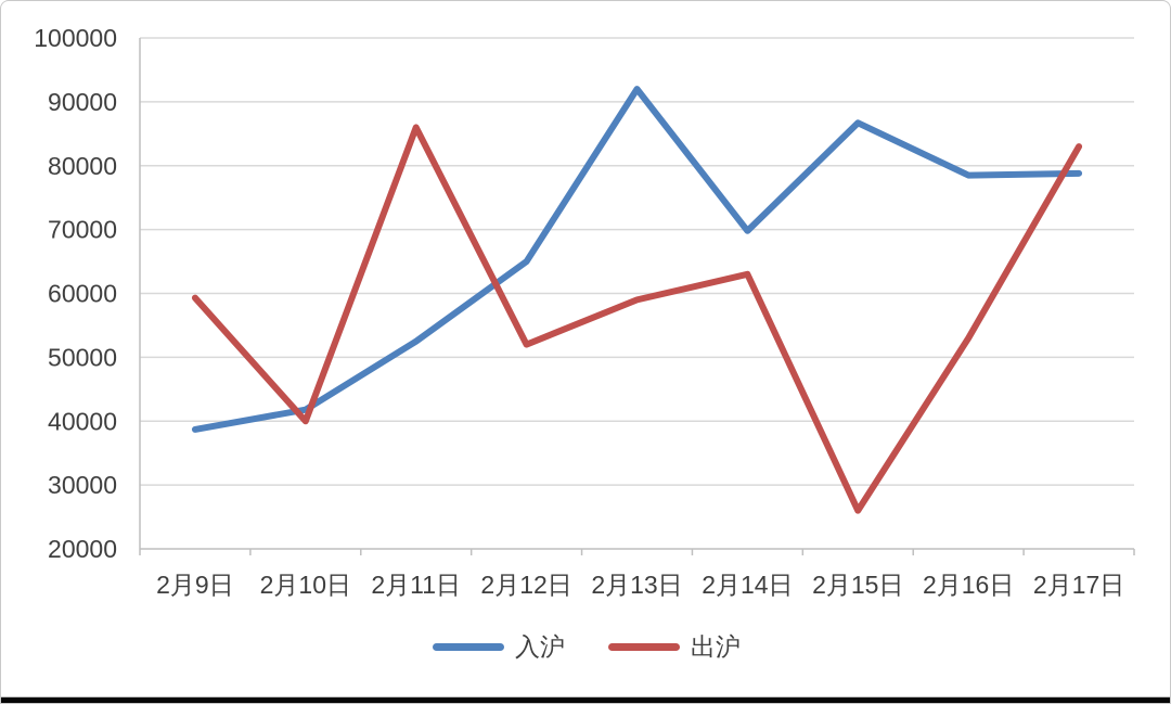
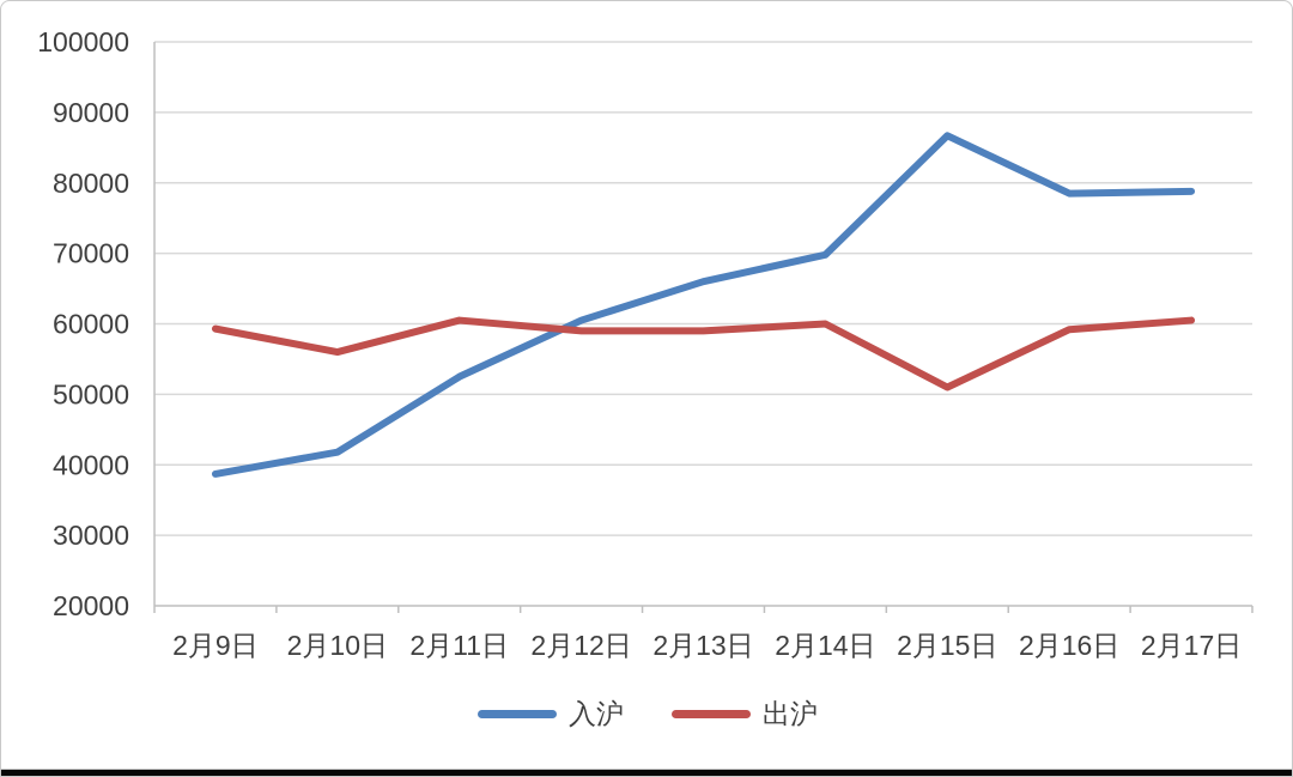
出沪/2月10日: 40000 -> 56000
出沪/2月11日: 86000 -> 60000
入沪/2月12日: 65000 -> 60000
出沪/2月12日: 52000 -> 59000
入沪/2月13日: 92000 -> 66000
出沪/2月14日: 63000 -> 60000
出沪/2月15日: 26000 -> 51000
出沪/2月16日: 53000 -> 59000
出沪/2月17日: 83000 -> 60000
